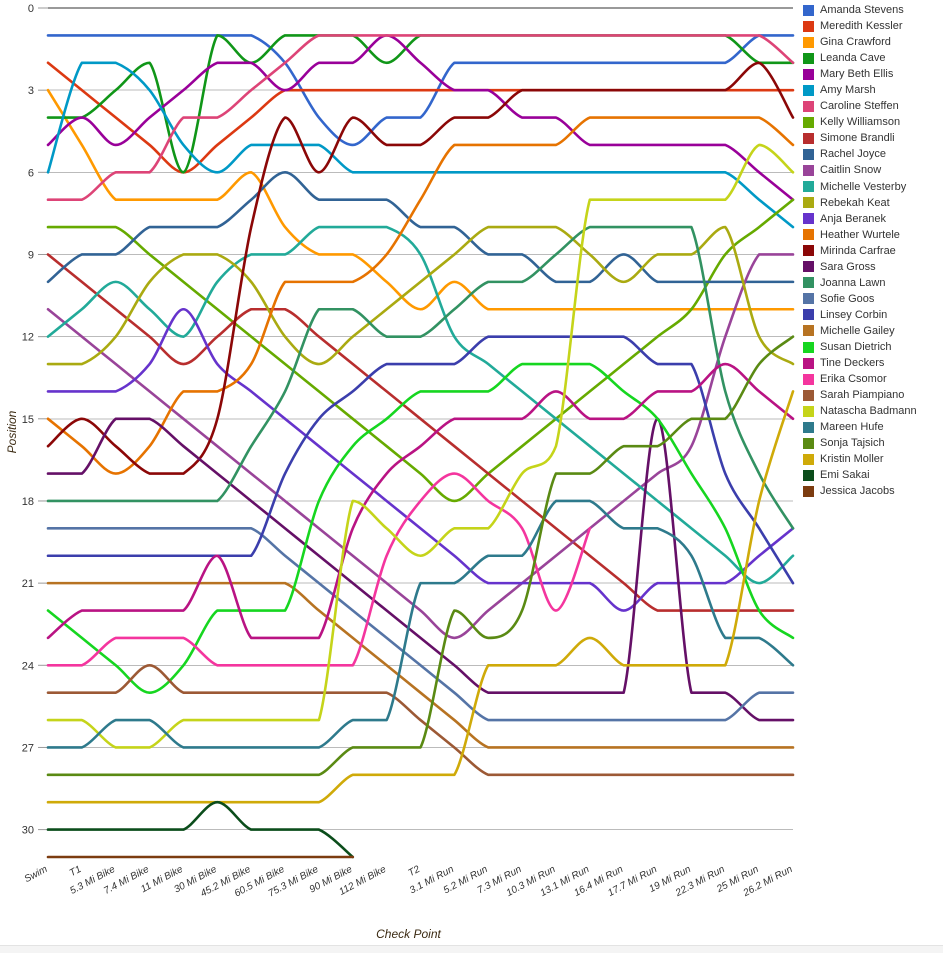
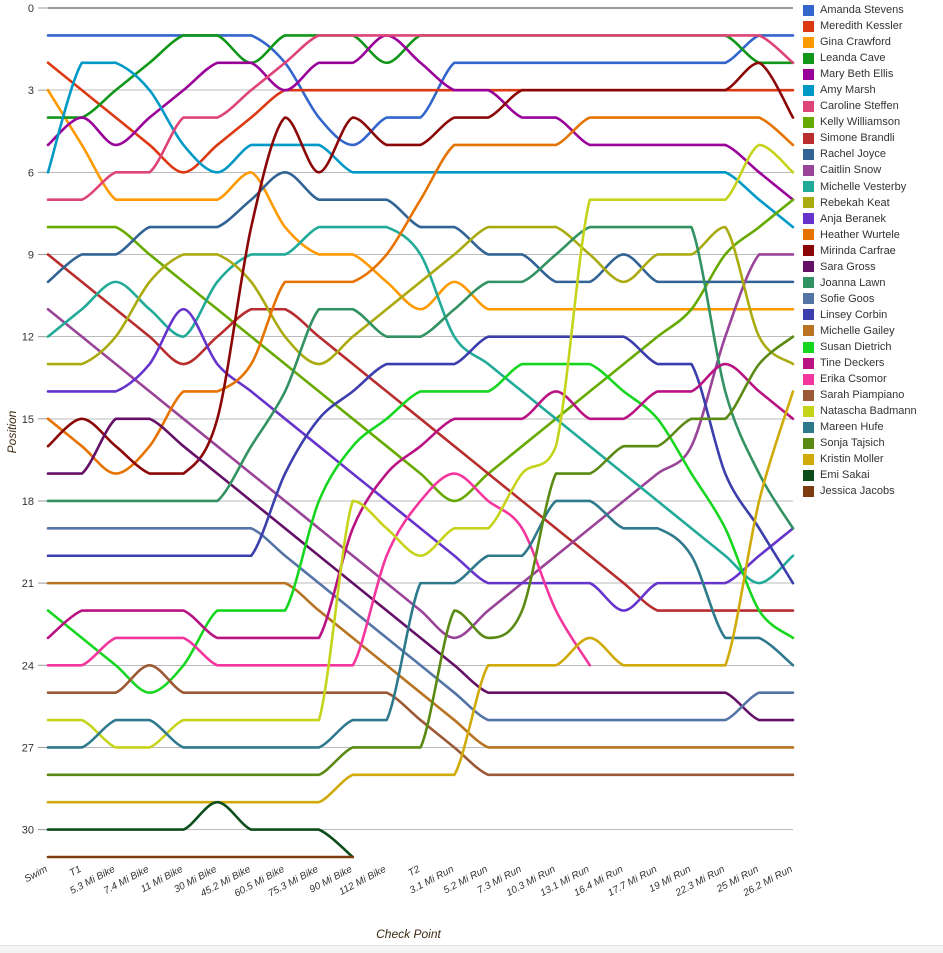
Leanda Cave/11 Mi Bike: 6 -> 1
Tine Deckers/30 Mi Bike: 20 -> 23
Erika Csomor/13.1 Mi Run: 19 -> 24
Sara Gross/17.7 Mi Run: 15 -> 25
